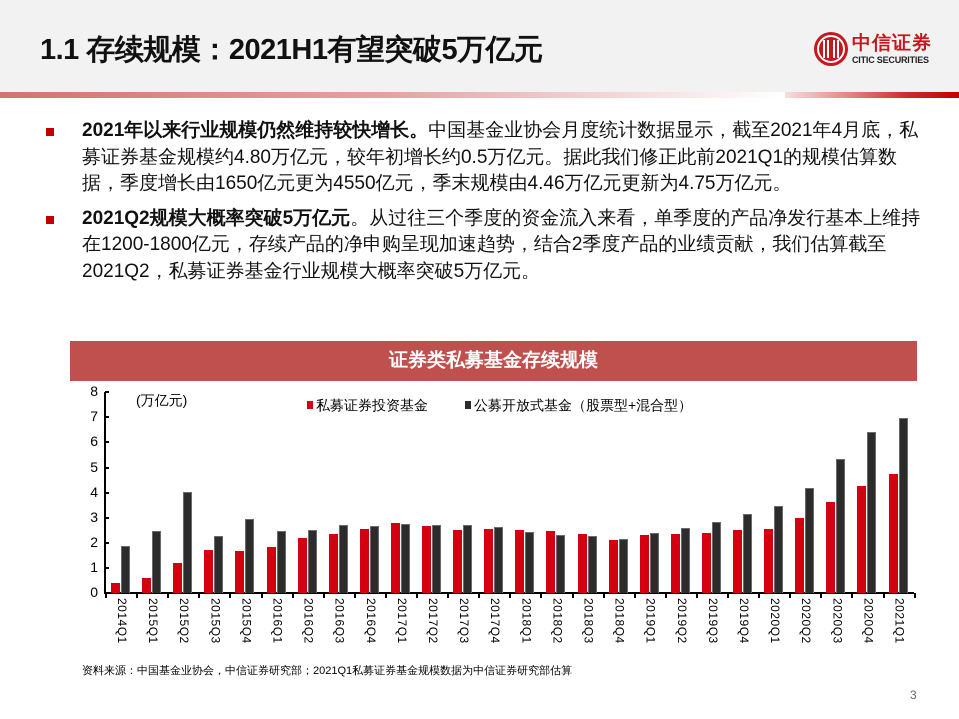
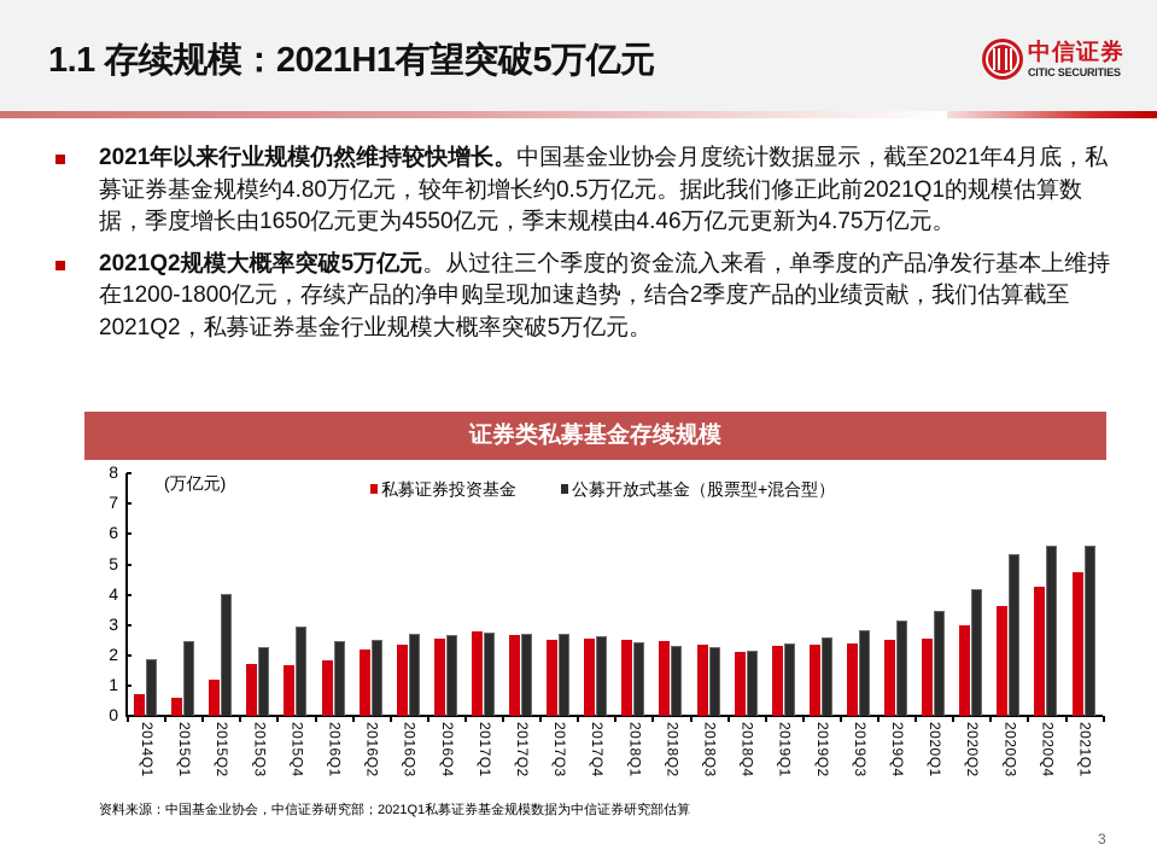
私募证券投资基金/2014Q1: 0.4 -> 0.7
公募开放式基金（股票型+混合型）/2020Q4: 6.4 -> 5.6
公募开放式基金（股票型+混合型）/2021Q1: 7.0 -> 5.6
